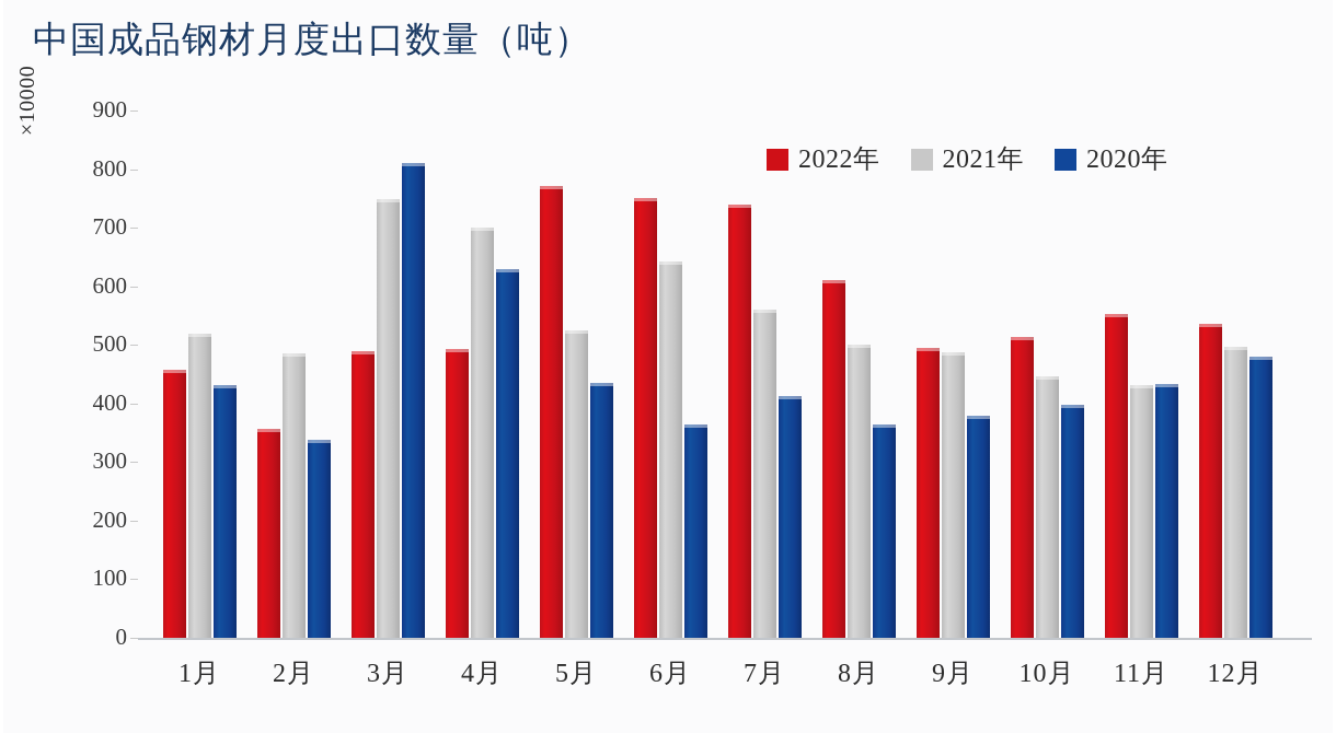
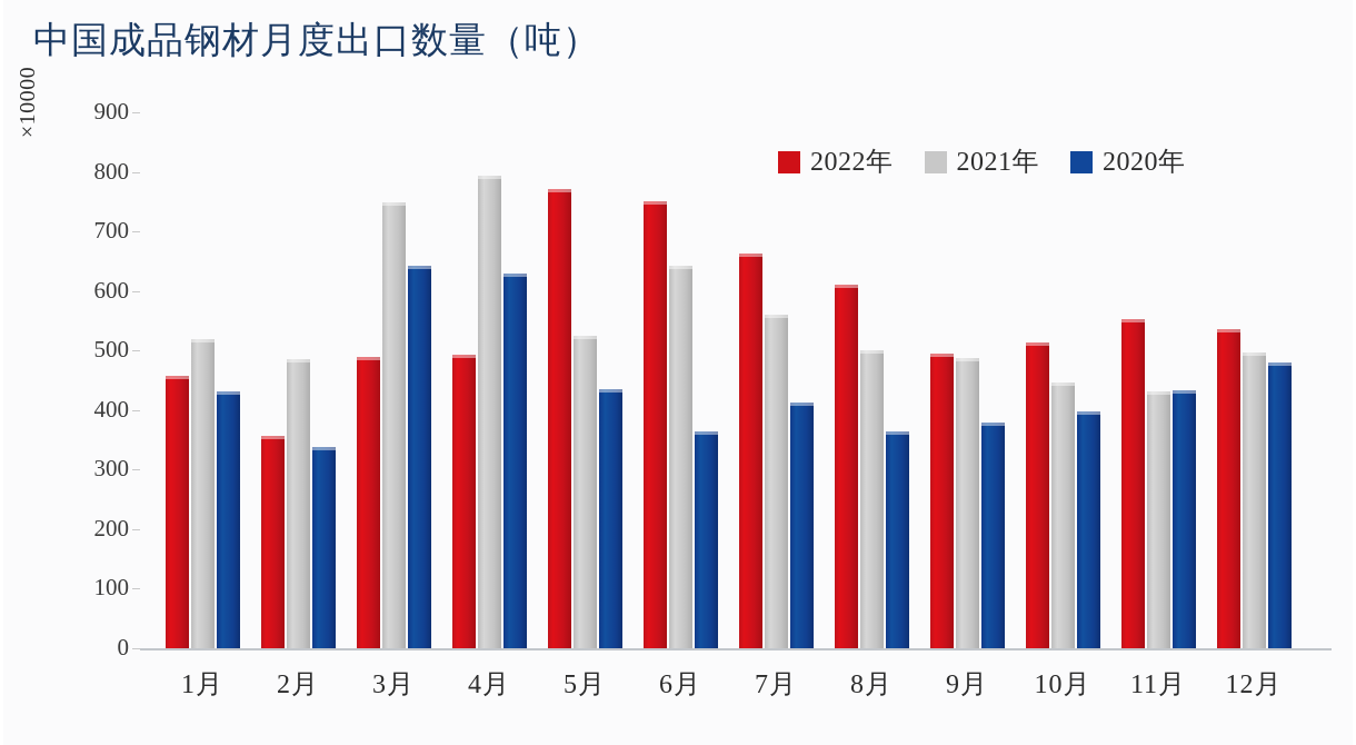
2020年/3月: 810 -> 640
2021年/4月: 700 -> 790
2022年/7月: 740 -> 660
